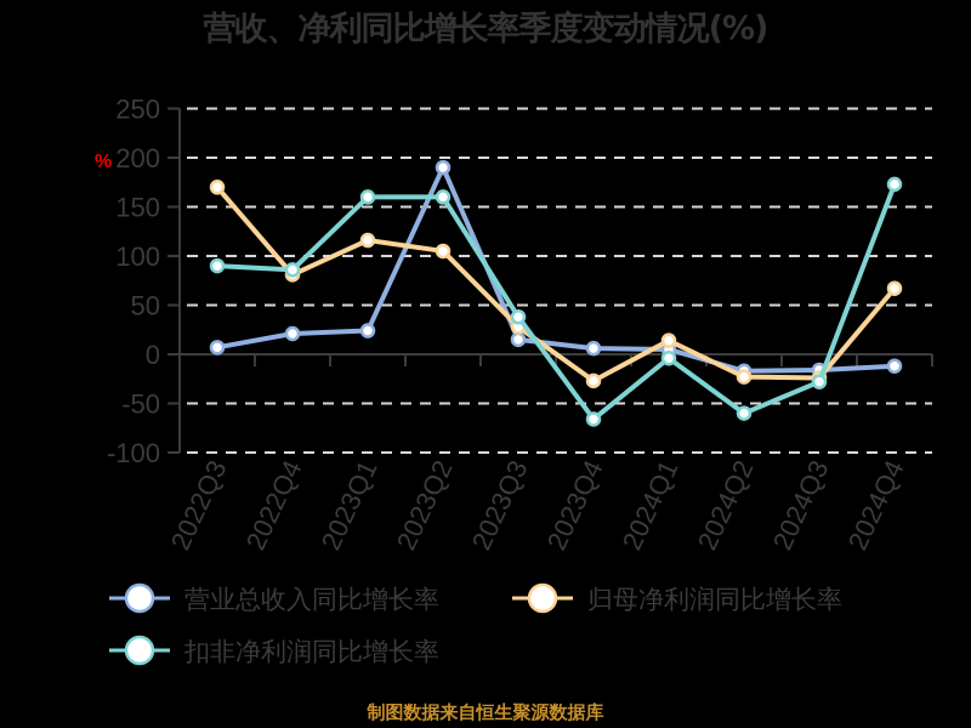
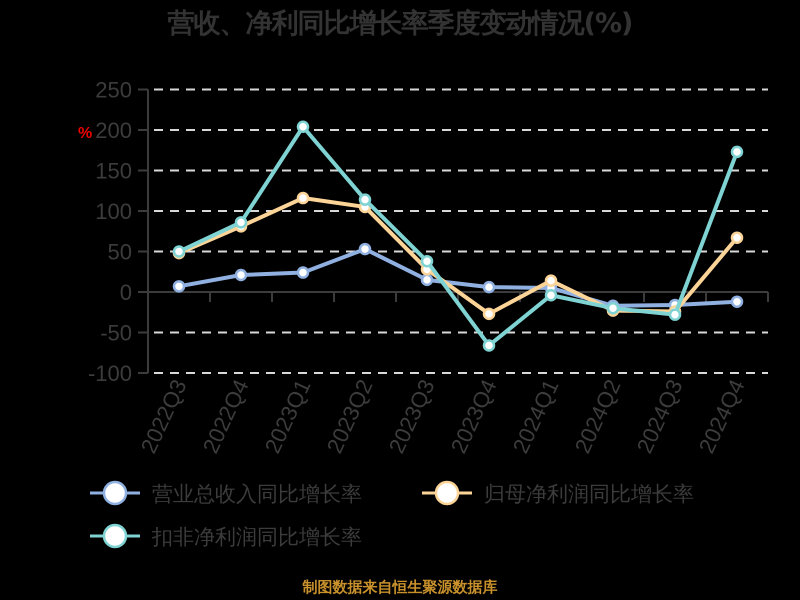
归母净利润同比增长率/2022Q3: 170 -> 50
扣非净利润同比增长率/2022Q3: 90 -> 50
扣非净利润同比增长率/2023Q1: 160 -> 200
营业总收入同比增长率/2023Q2: 190 -> 50
扣非净利润同比增长率/2023Q2: 160 -> 110
扣非净利润同比增长率/2024Q2: -60 -> -20
